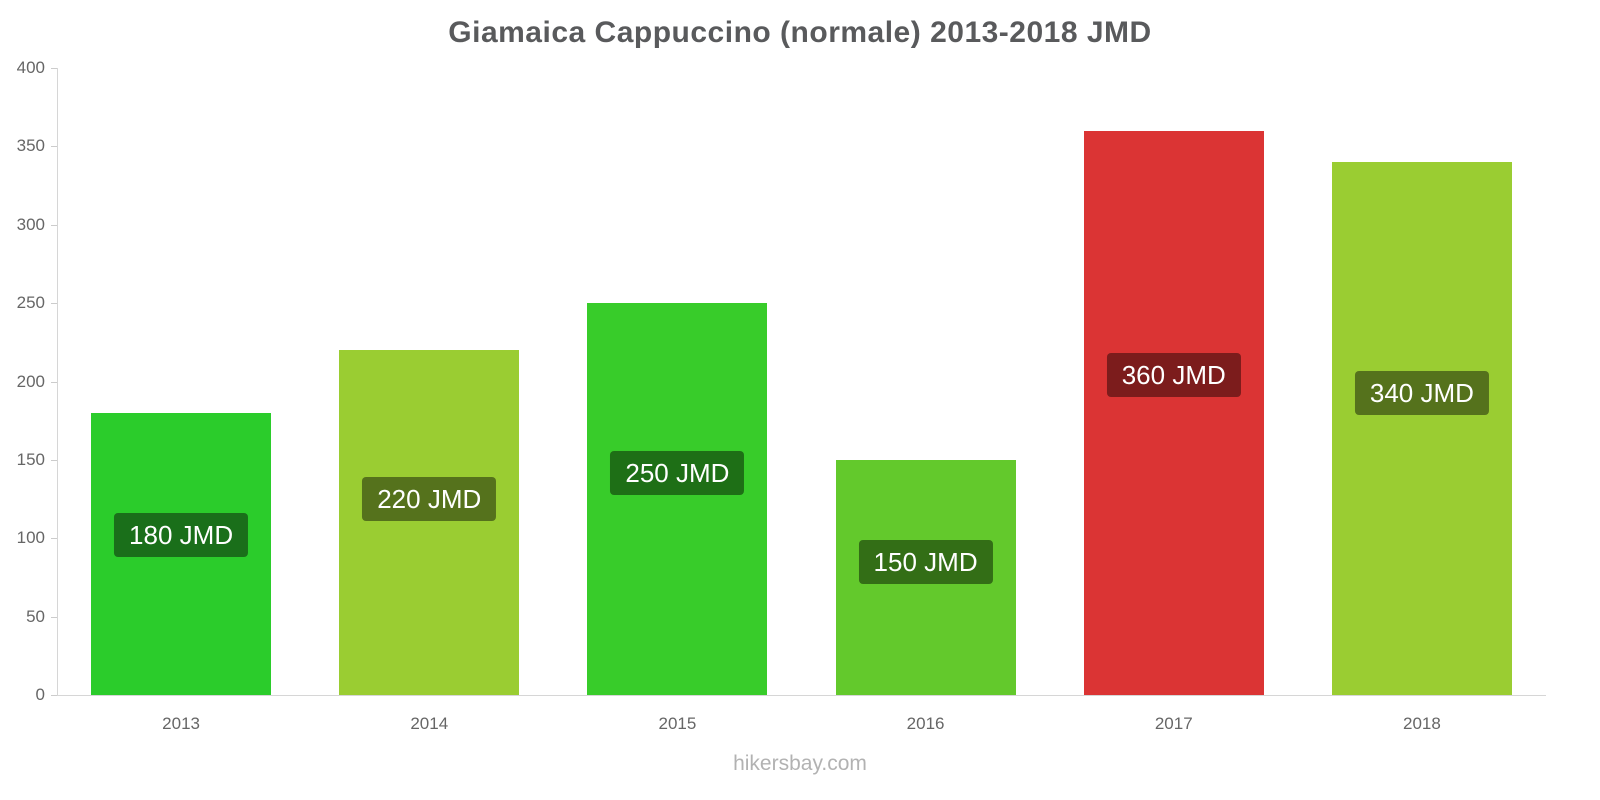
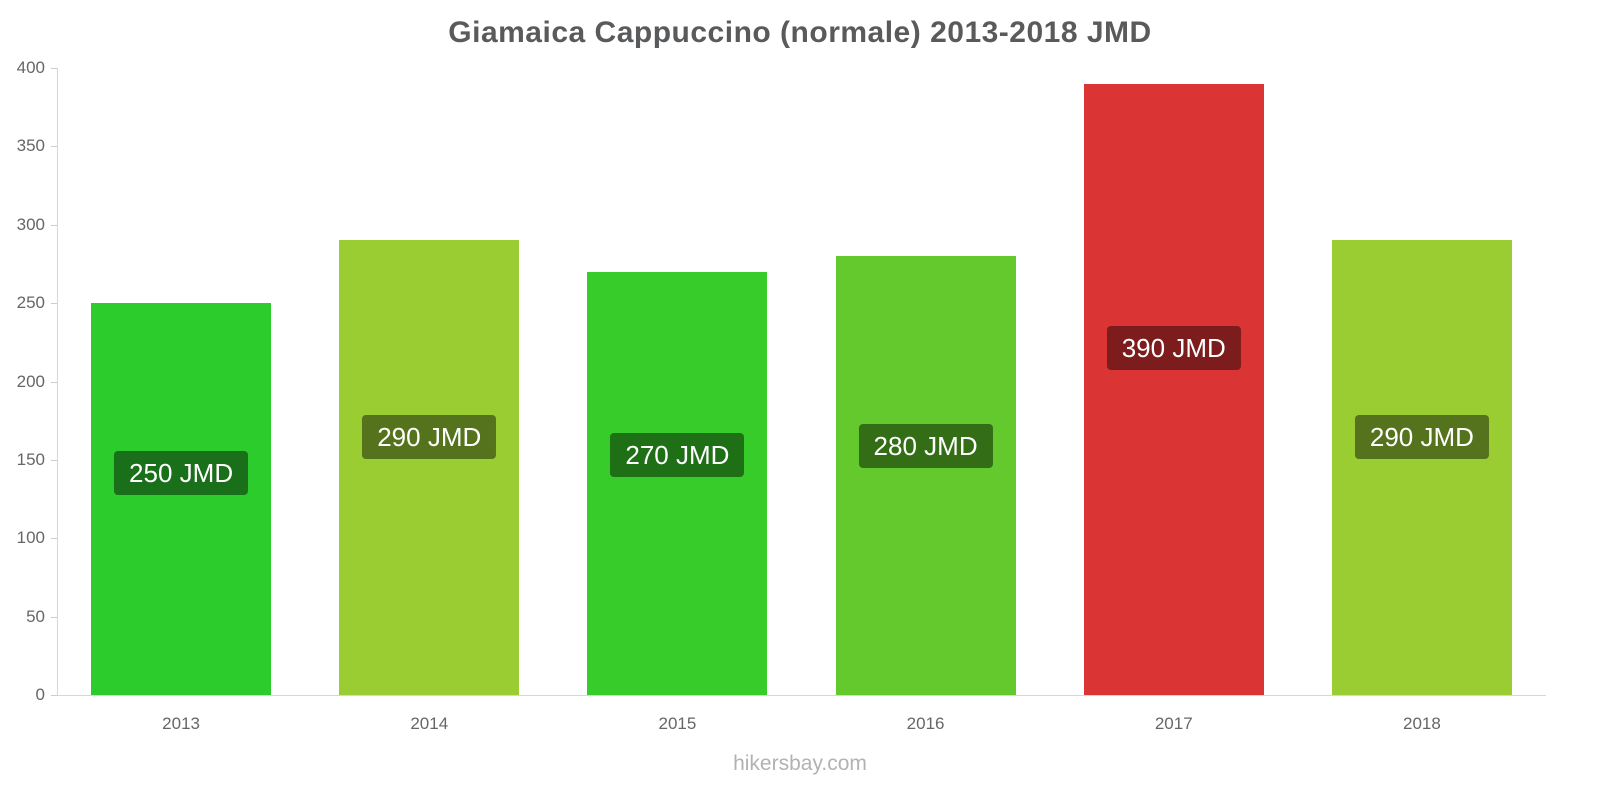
2013: 180 -> 250
2014: 220 -> 290
2015: 250 -> 270
2016: 150 -> 280
2017: 360 -> 390
2018: 340 -> 290
